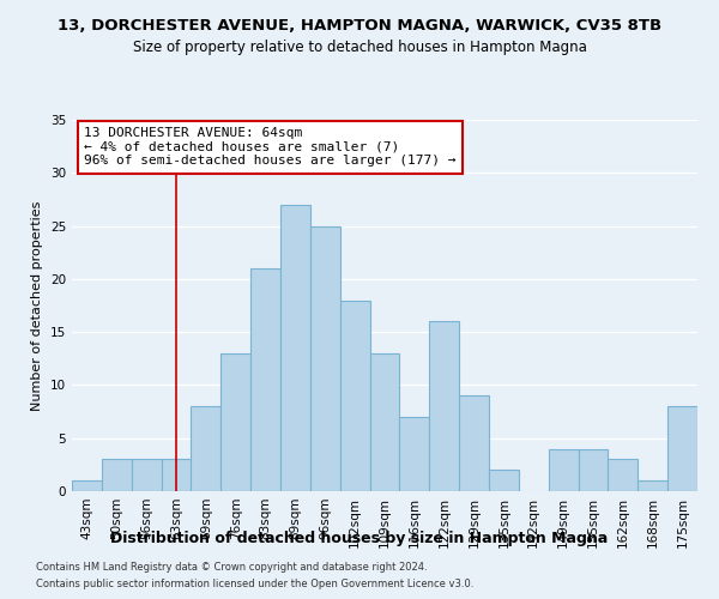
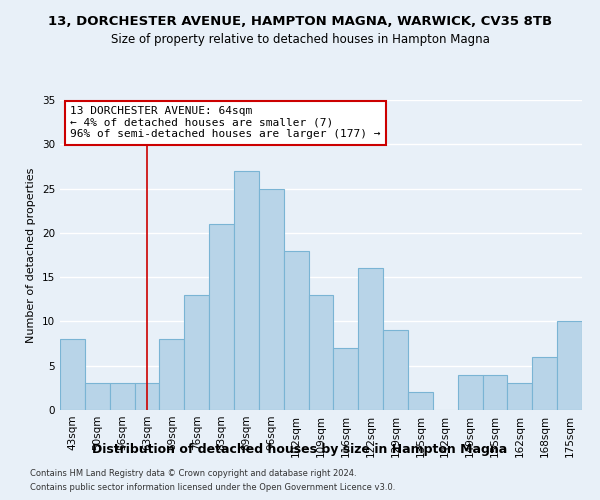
43sqm: 1 -> 8
168sqm: 1 -> 6
175sqm: 8 -> 10
